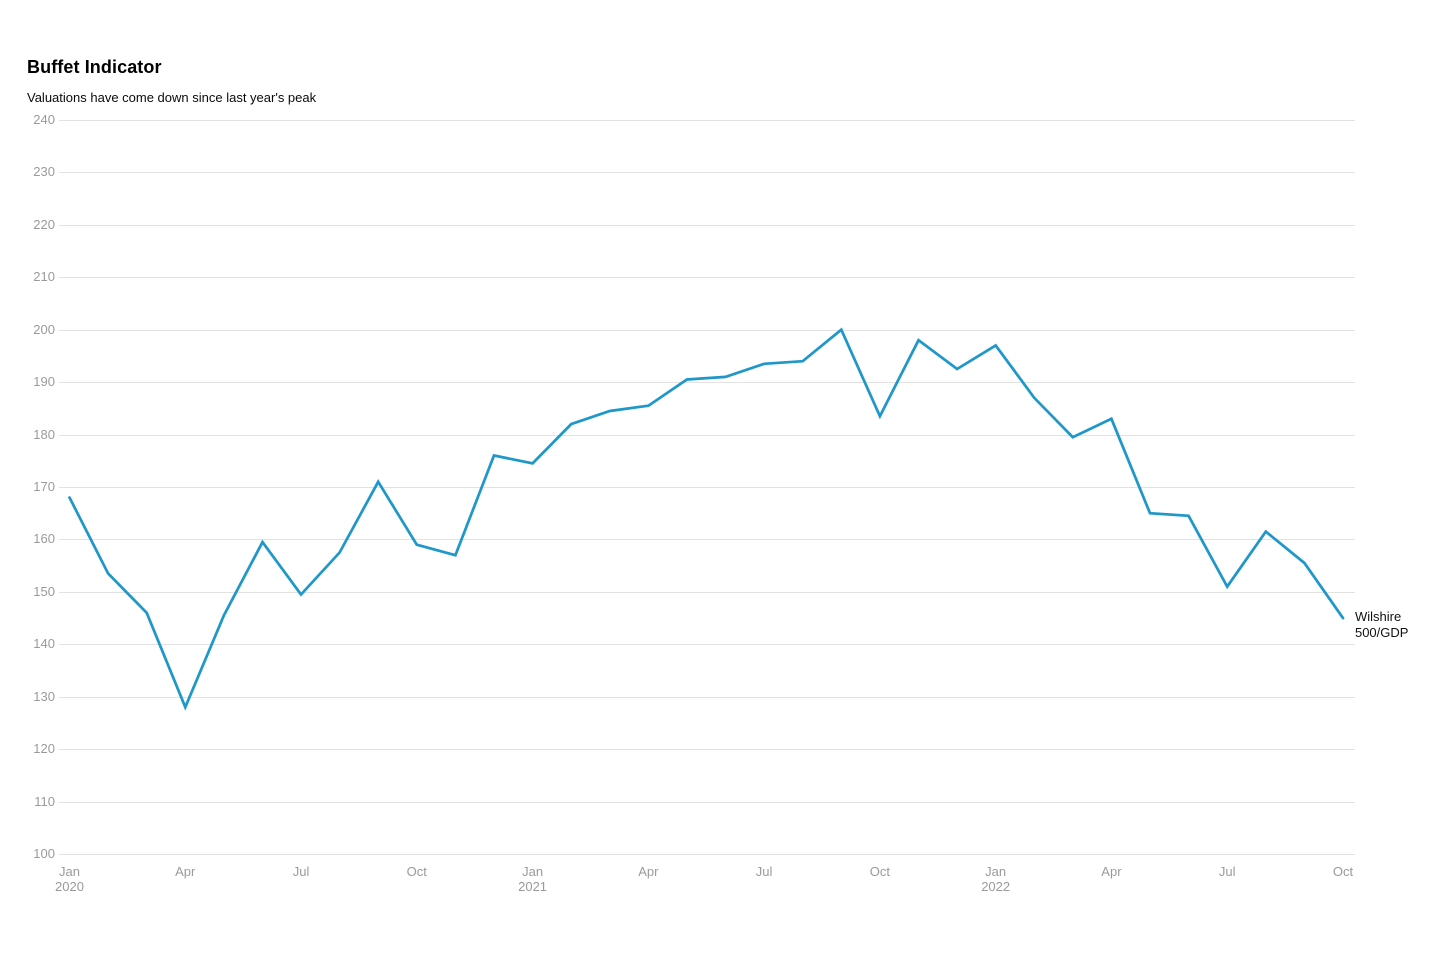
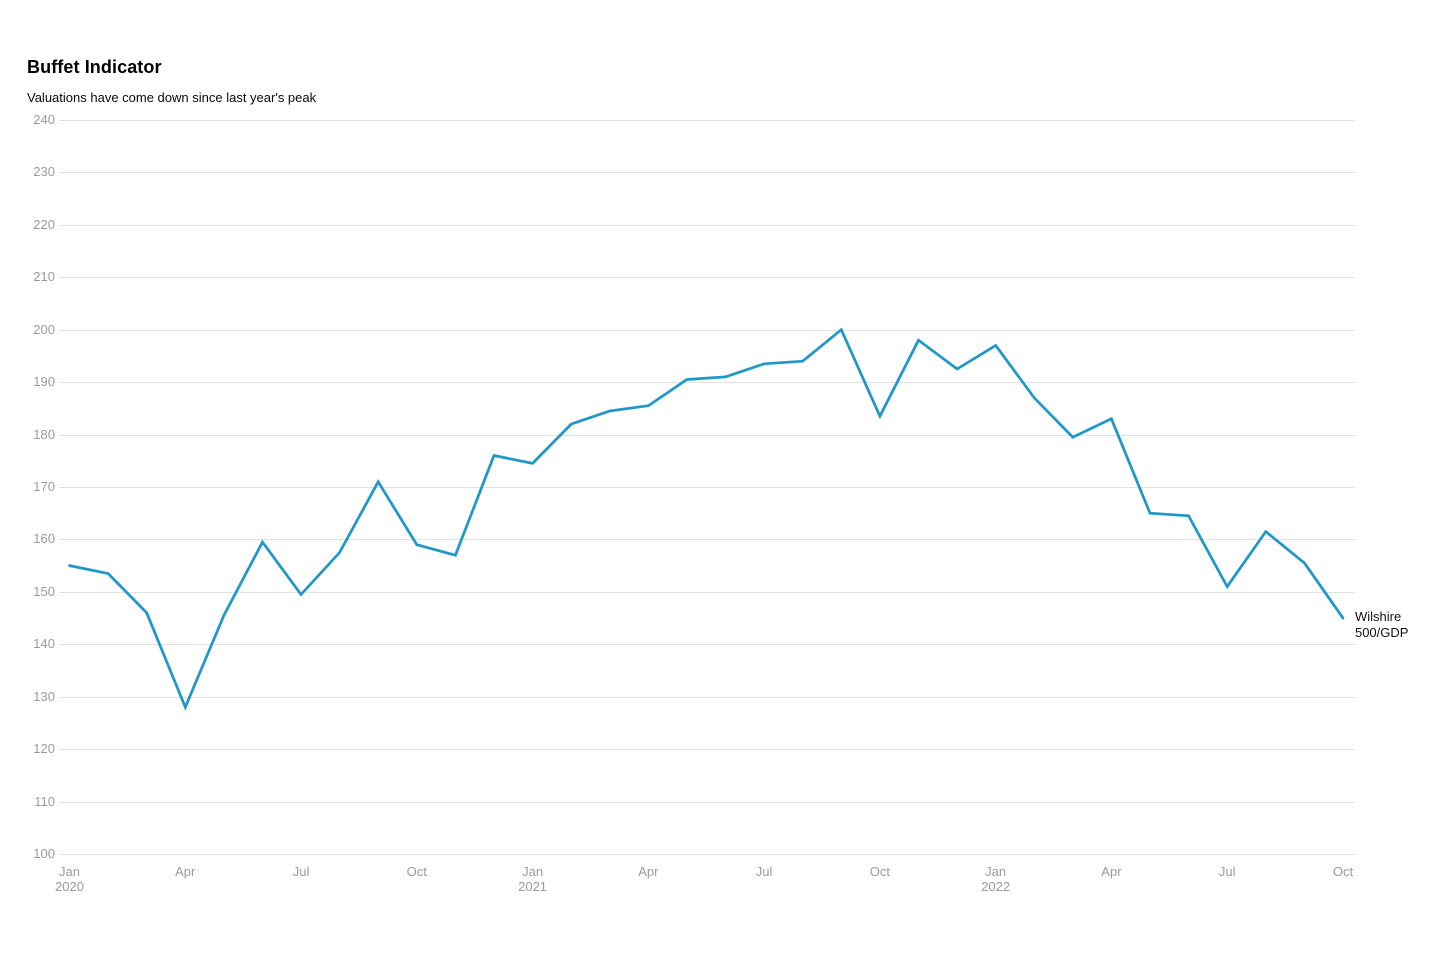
Jan 2020: 168 -> 155
